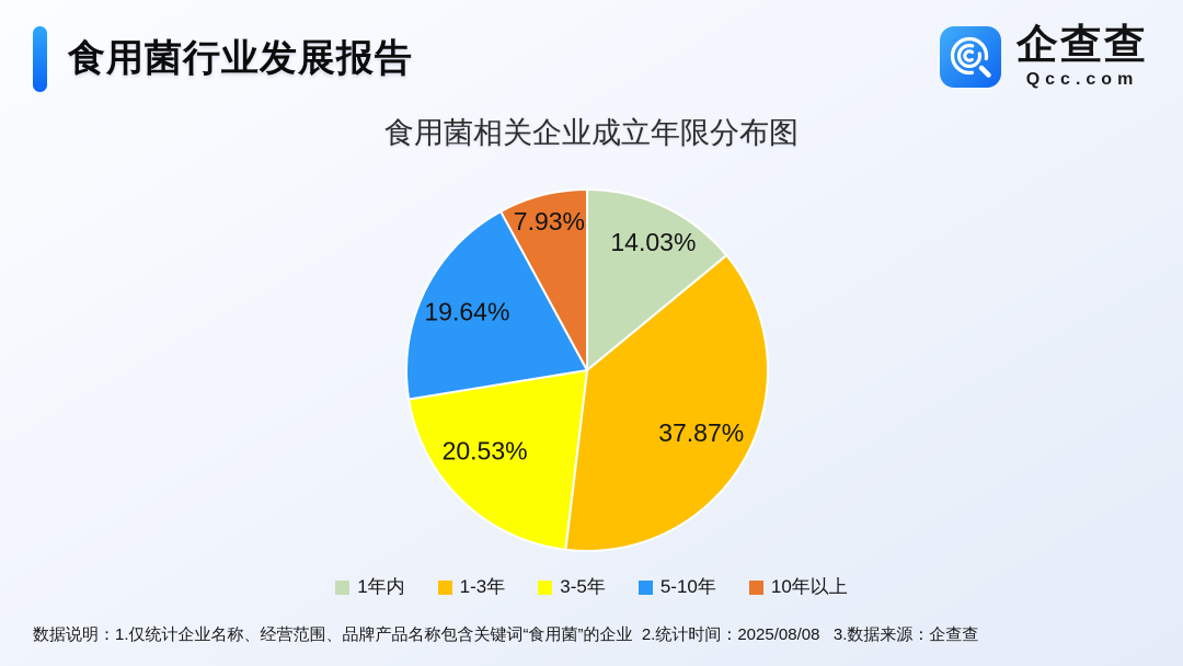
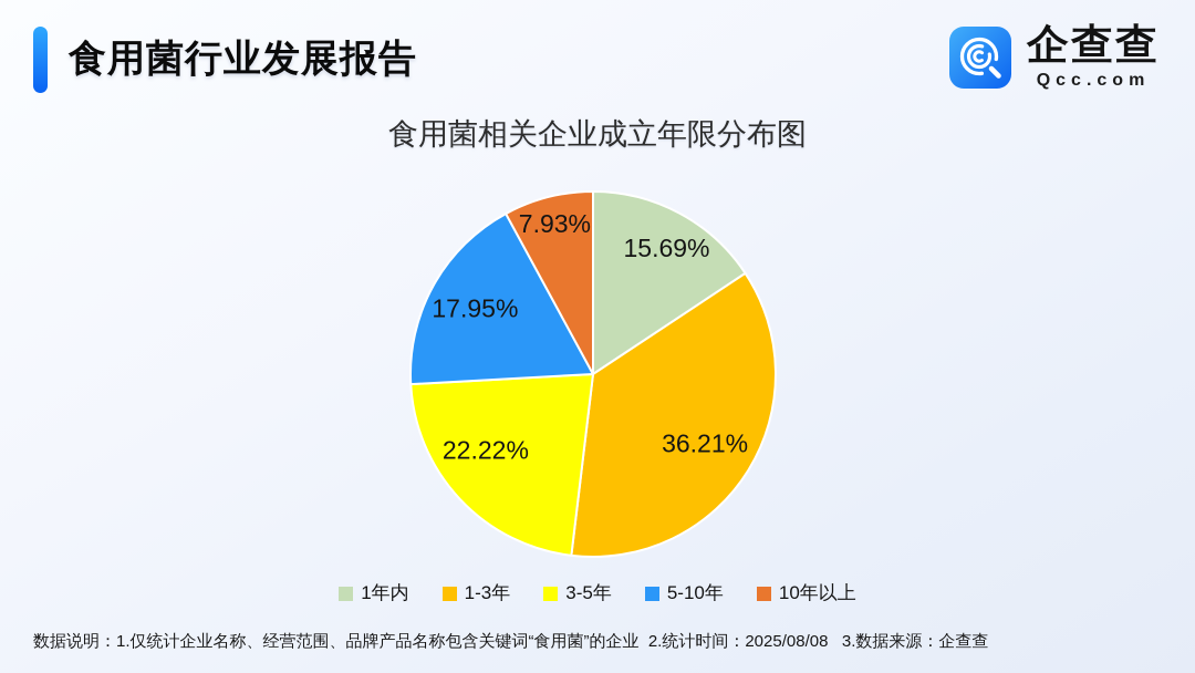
1年内: 14.03% -> 15.69%
1-3年: 37.87% -> 36.21%
3-5年: 20.53% -> 22.22%
5-10年: 19.64% -> 17.95%
